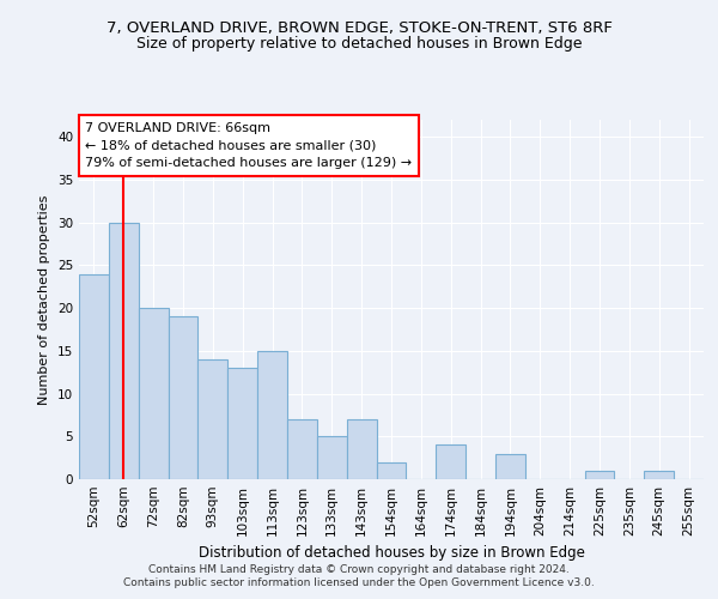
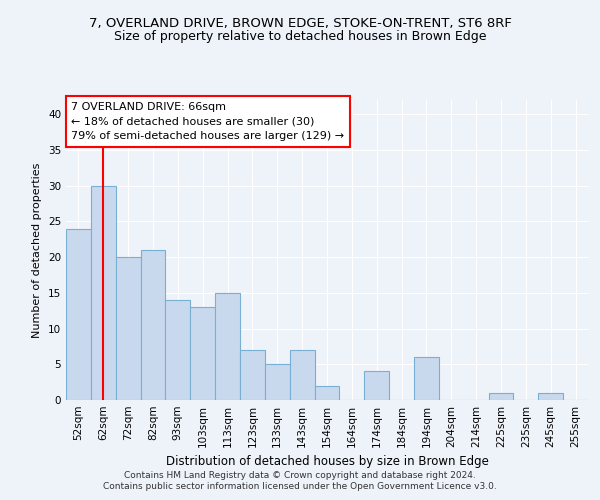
82sqm: 19 -> 21
194sqm: 3 -> 6
